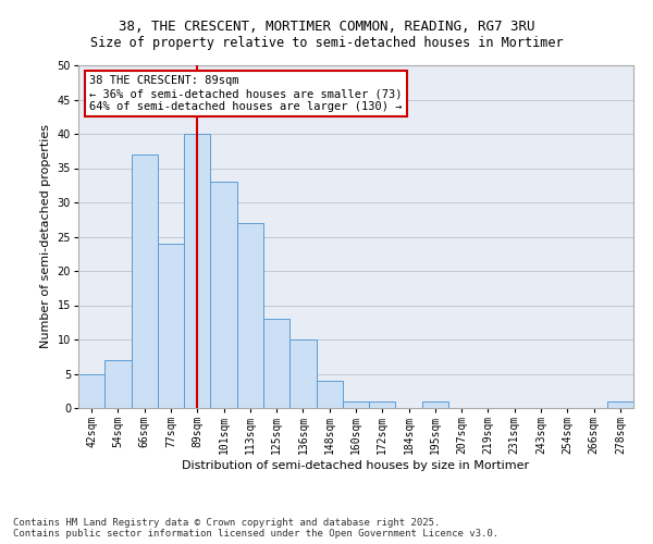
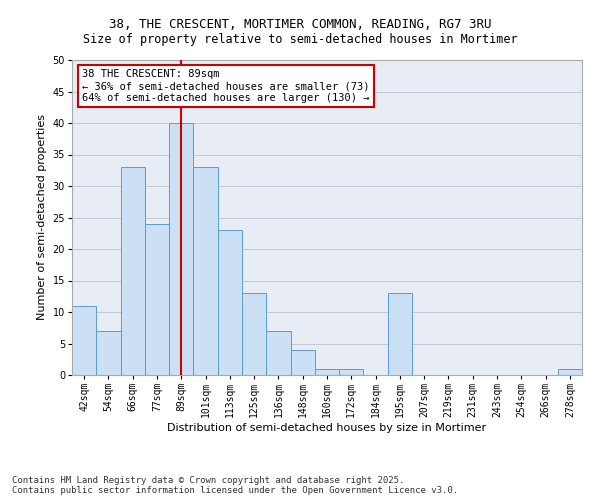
42sqm: 5 -> 11
66sqm: 37 -> 33
113sqm: 27 -> 23
136sqm: 10 -> 7
195sqm: 1 -> 13
